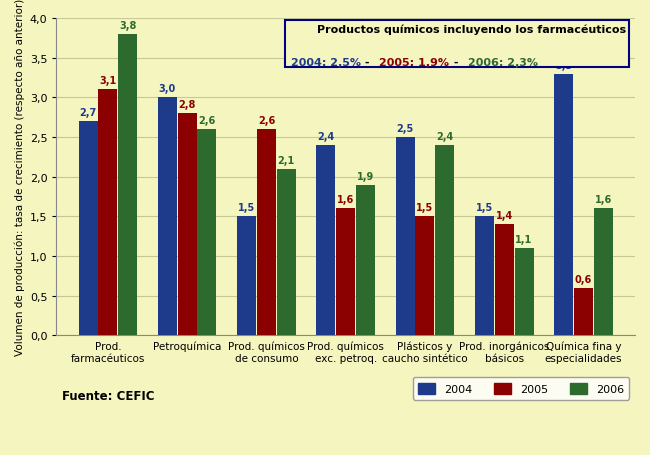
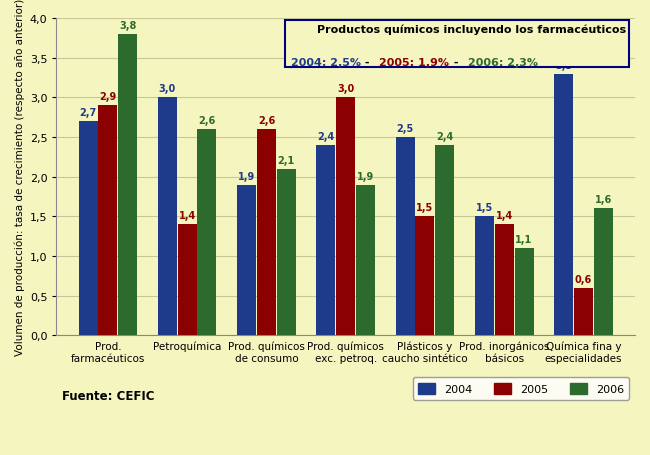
2005/Prod. farmacéuticos: 3,1 -> 2,9
2005/Petroquímica: 2,8 -> 1,4
2004/Prod. químicos de consumo: 1,5 -> 1,9
2005/Prod. químicos exc. petroq.: 1,6 -> 3,0
